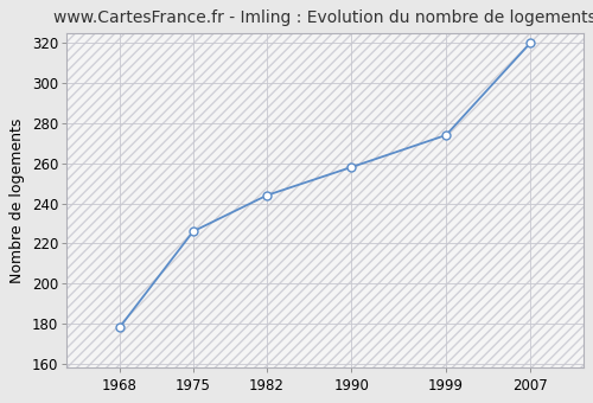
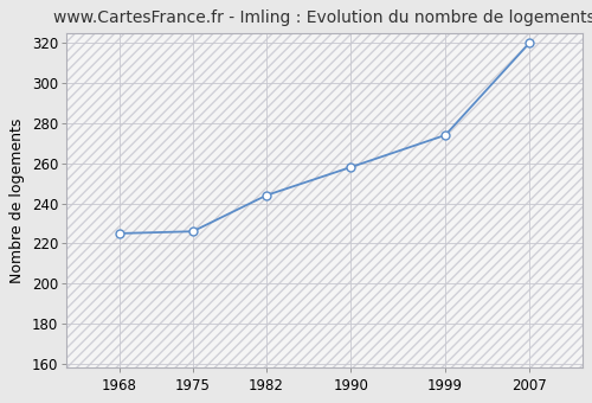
1968: 178 -> 225
